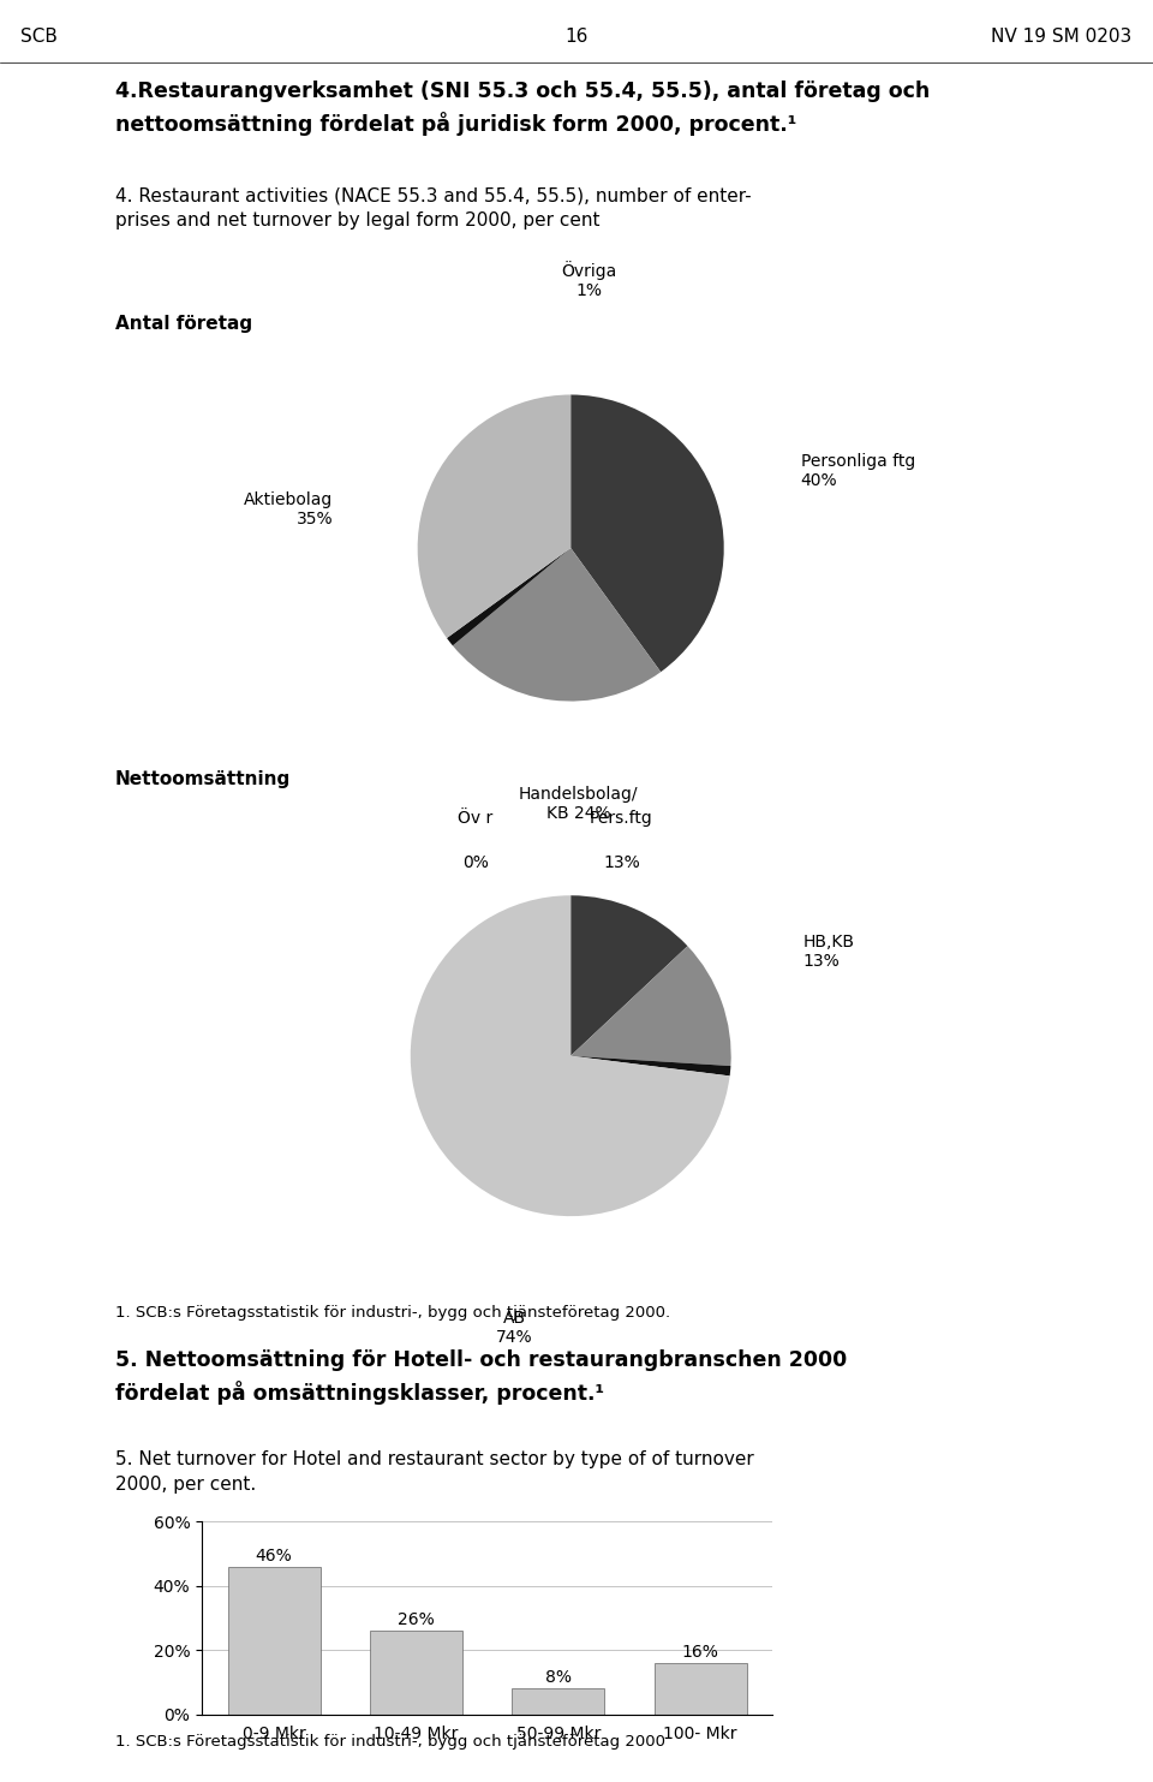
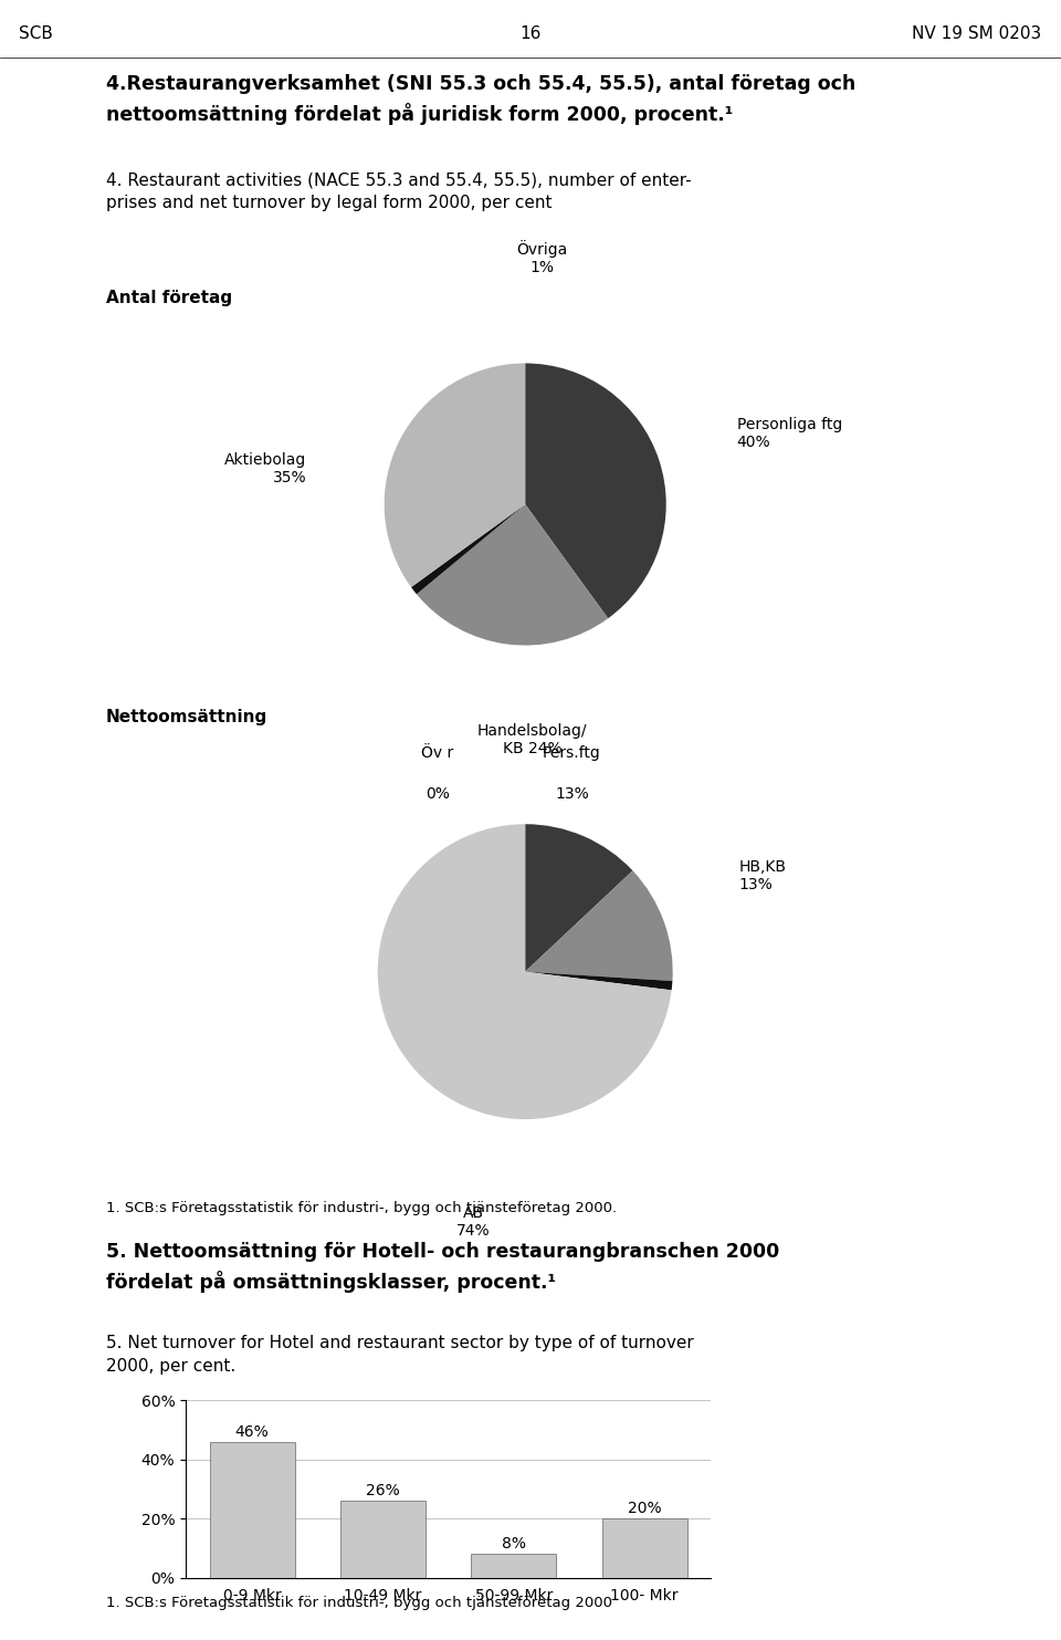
100- Mkr: 16% -> 20%
